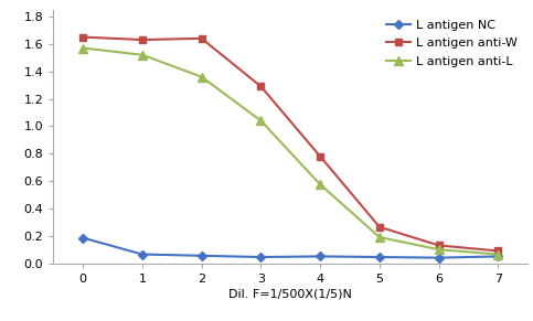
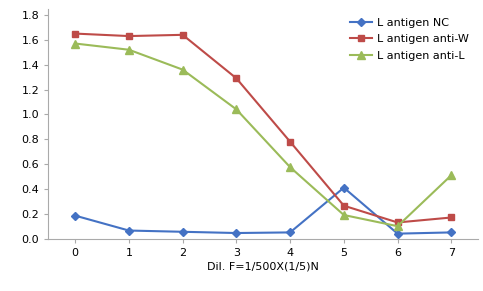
L antigen NC/5: 0.04 -> 0.41
L antigen anti-W/7: 0.09 -> 0.17
L antigen anti-L/7: 0.07 -> 0.51
